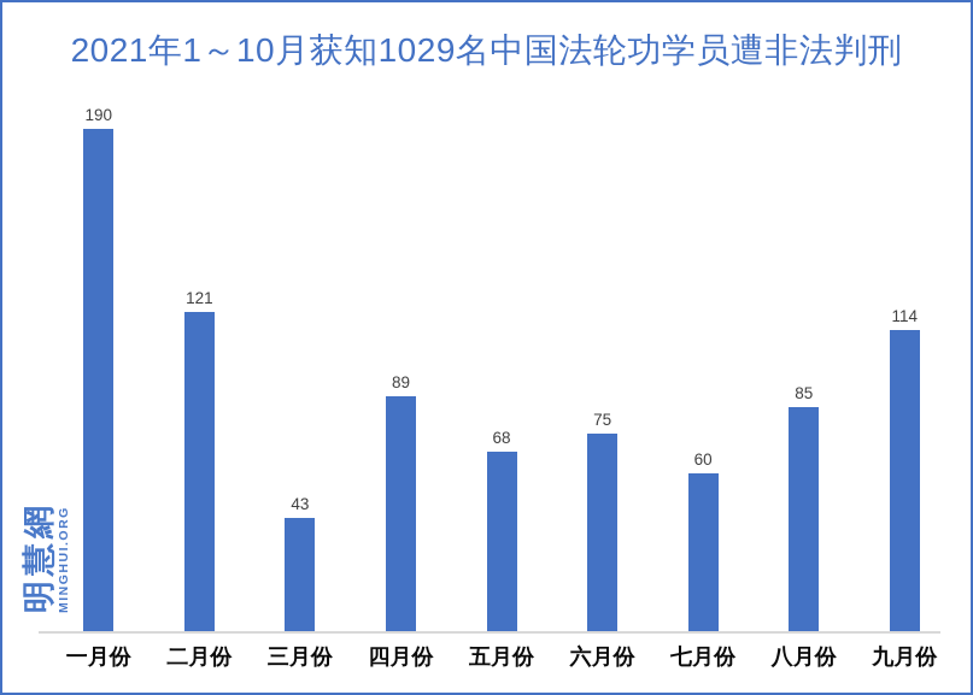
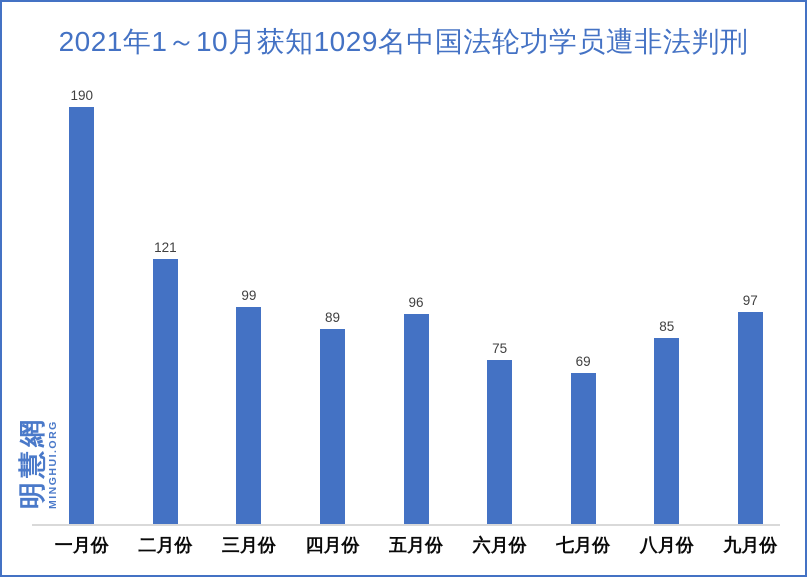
三月份: 43 -> 99
五月份: 68 -> 96
七月份: 60 -> 69
九月份: 114 -> 97
